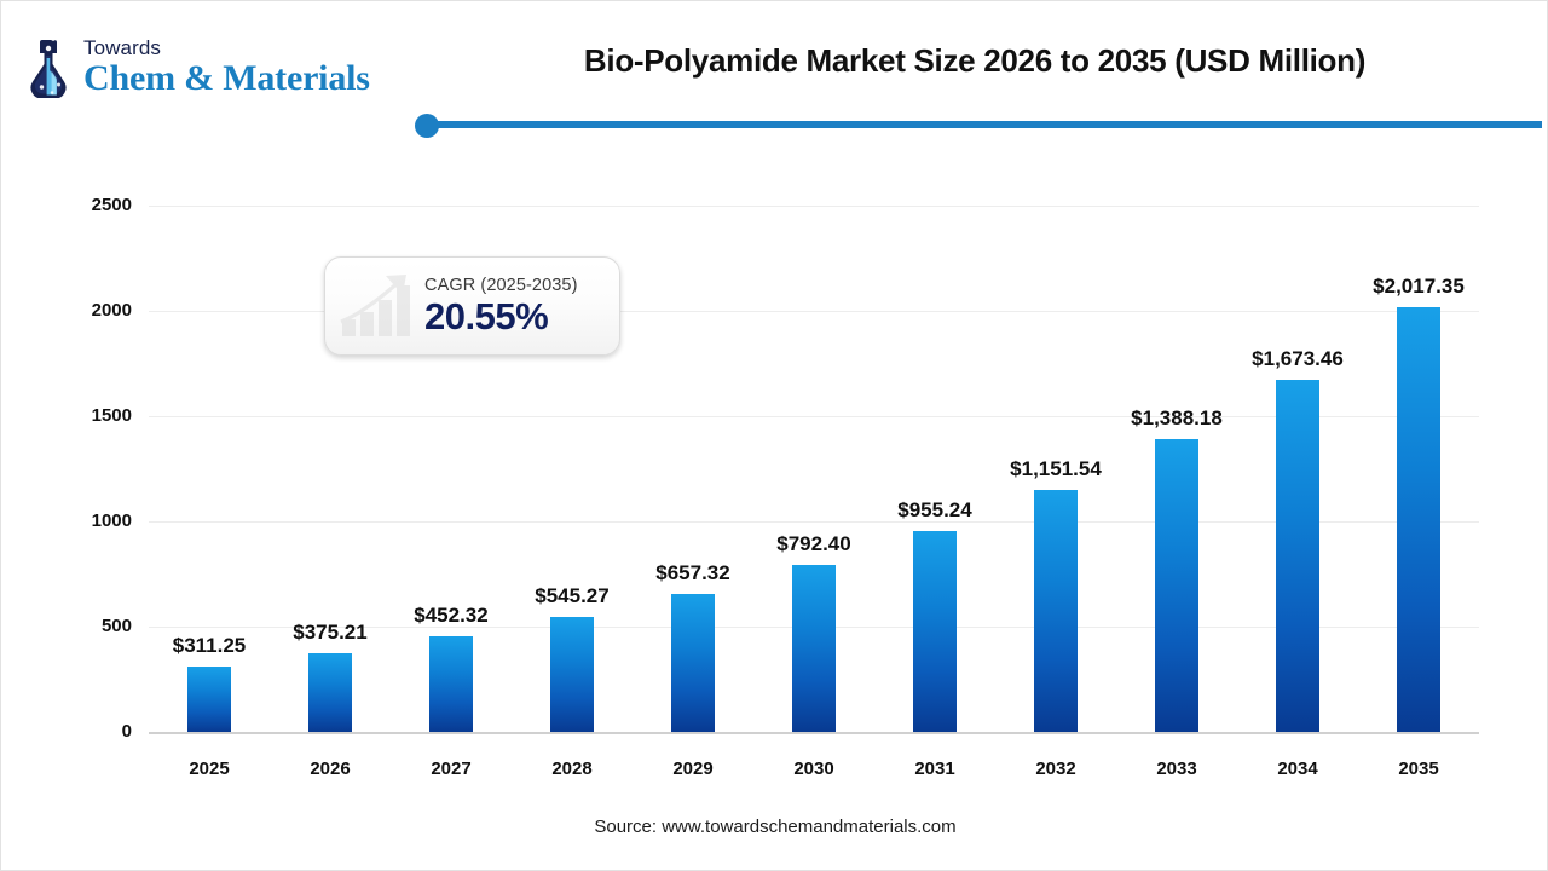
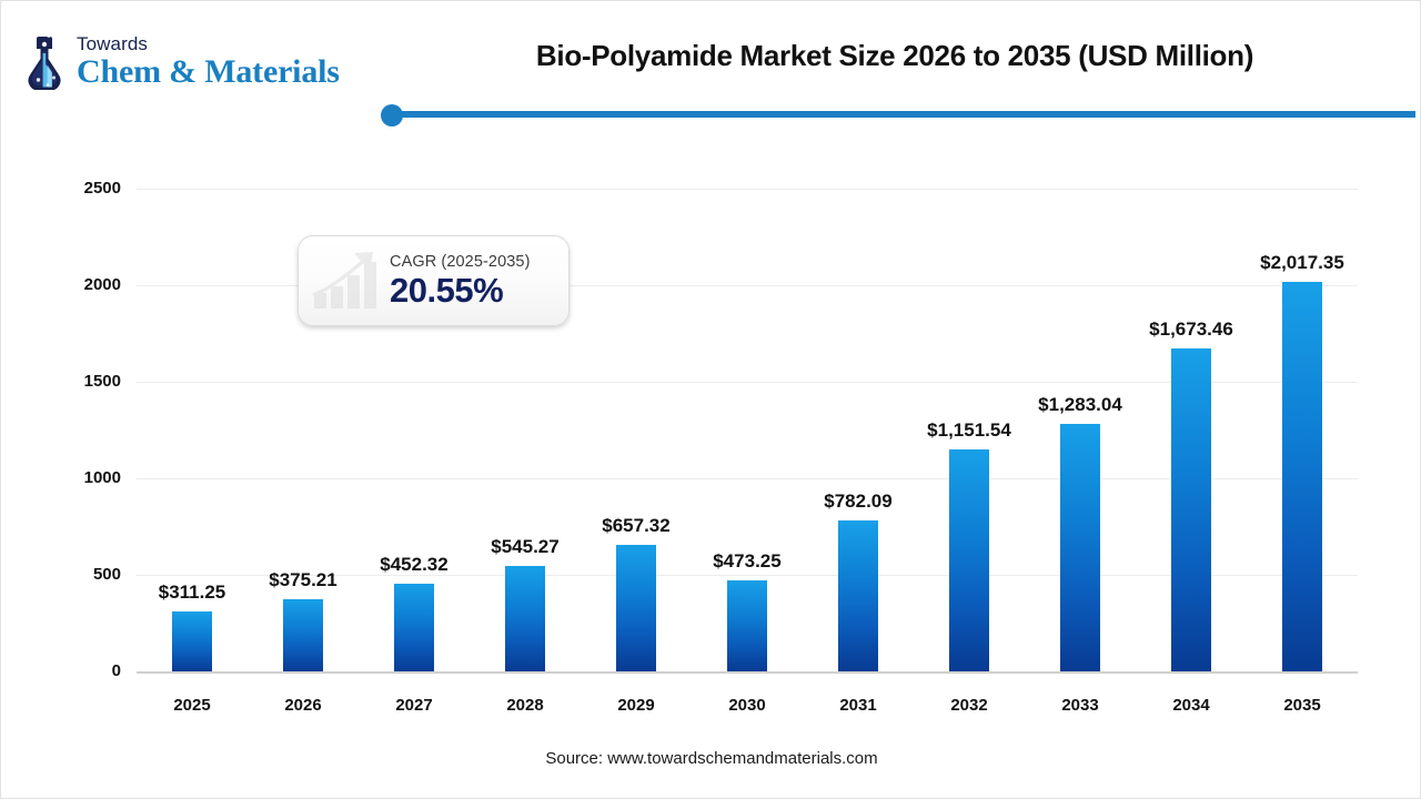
2030: $792.40 -> $473.25
2031: $955.24 -> $782.09
2033: $1,388.18 -> $1,283.04
